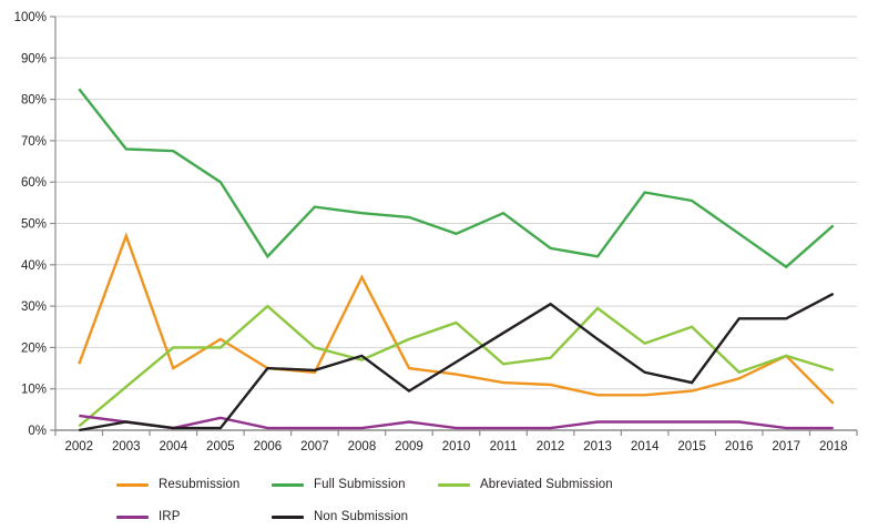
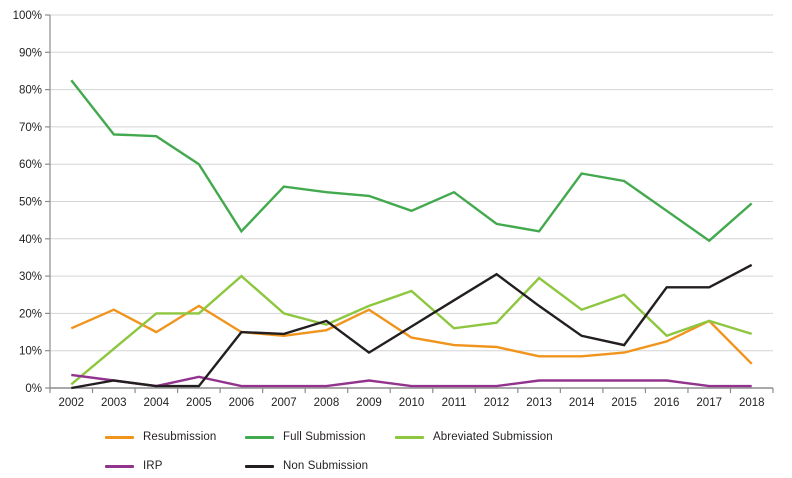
Resubmission/2003: 47% -> 21%
Resubmission/2008: 37% -> 16%
Resubmission/2009: 15% -> 21%
